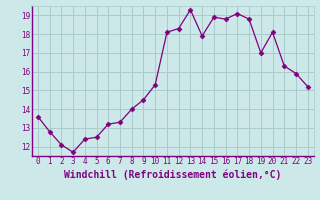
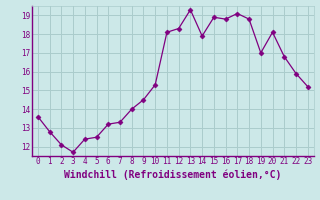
21: 16.3 -> 16.8
